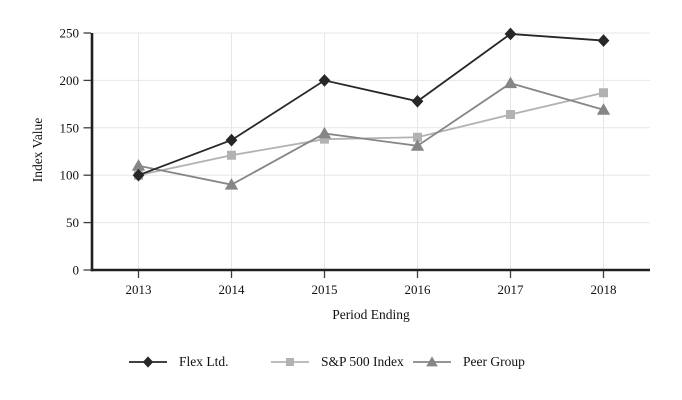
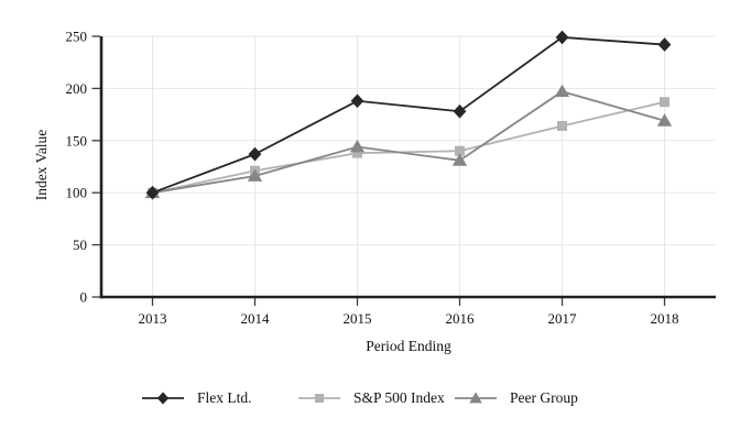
Peer Group/2013: 110 -> 100
Peer Group/2014: 90 -> 120
Flex Ltd./2015: 200 -> 190
